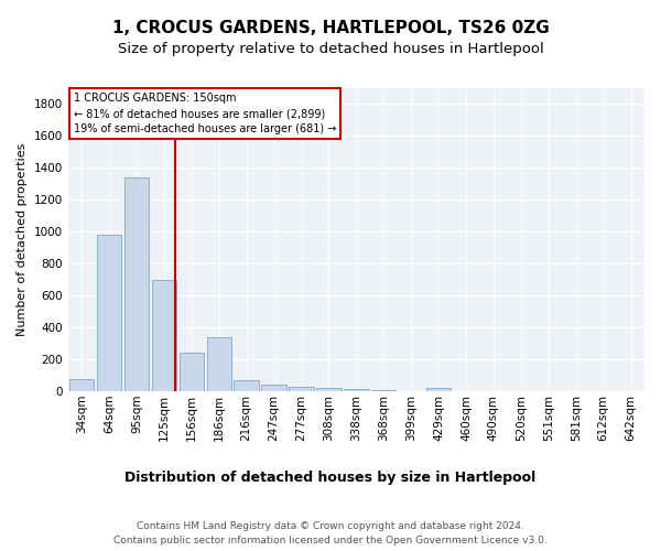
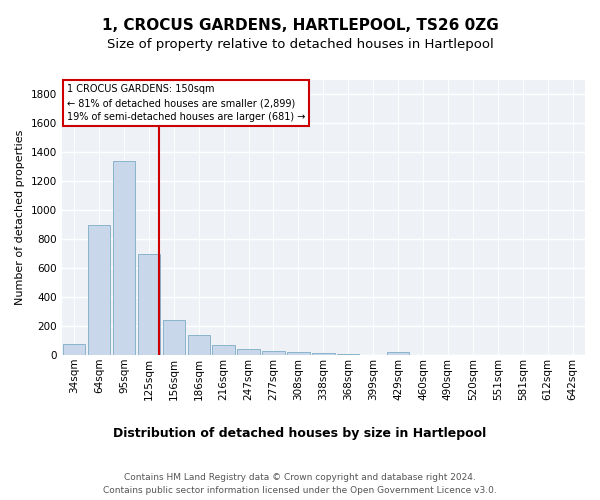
64sqm: 980 -> 900
186sqm: 340 -> 140
